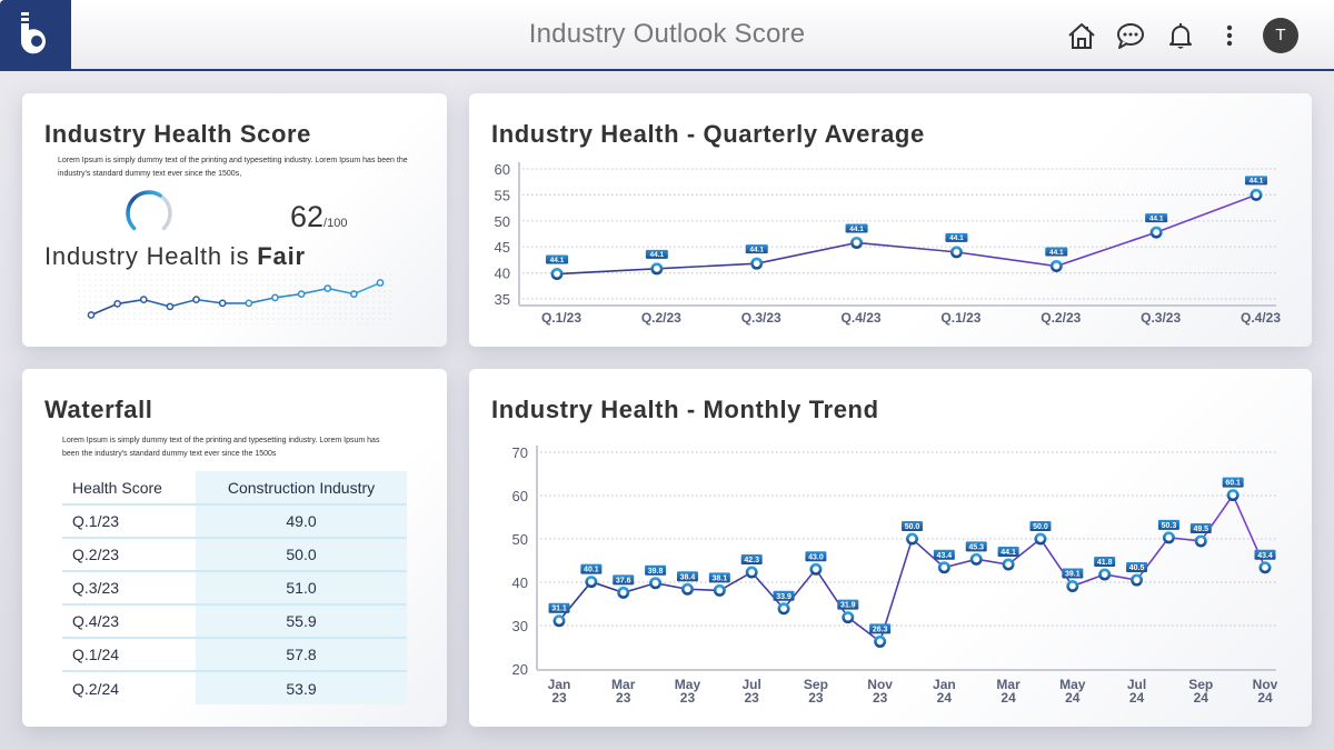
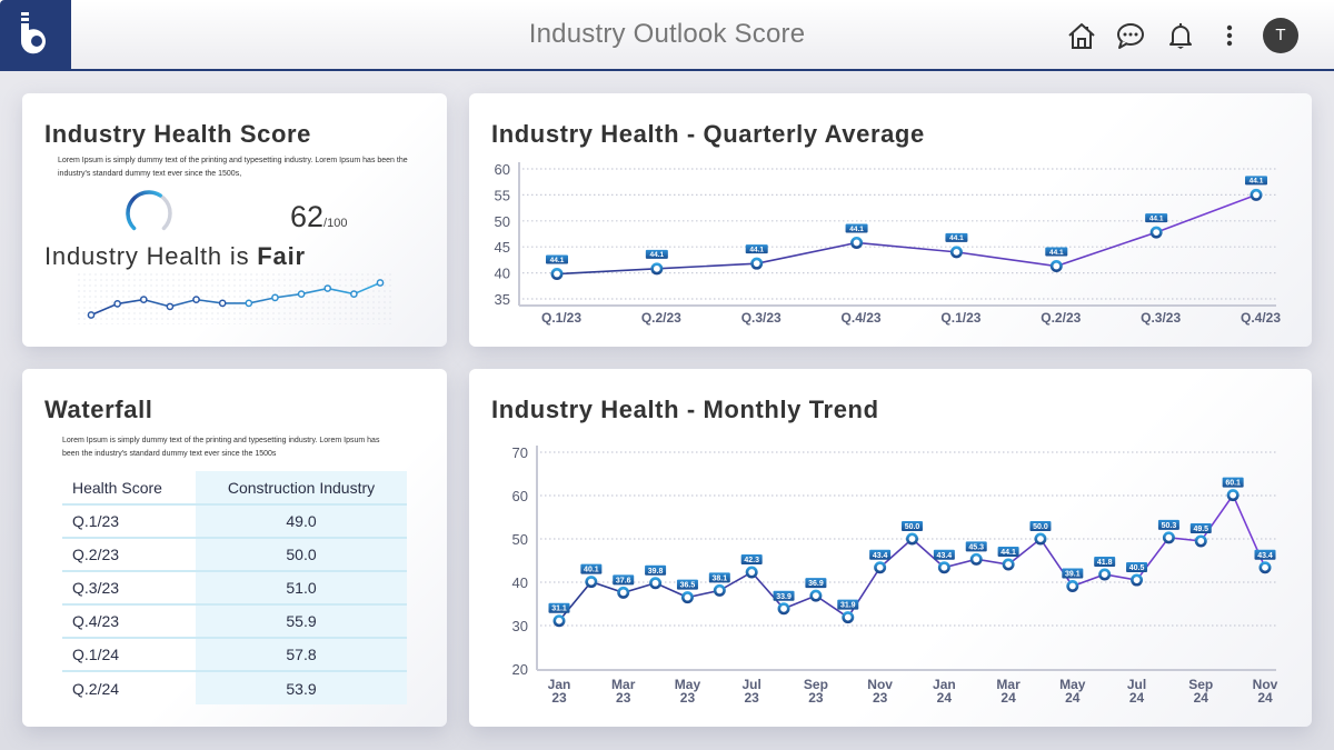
Industry Health - Monthly Trend/May 23: 38.4 -> 36.5
Industry Health - Monthly Trend/Sep 23: 43.0 -> 36.9
Industry Health - Monthly Trend/Nov 23: 26.3 -> 43.4
